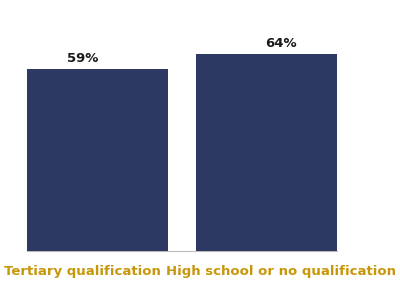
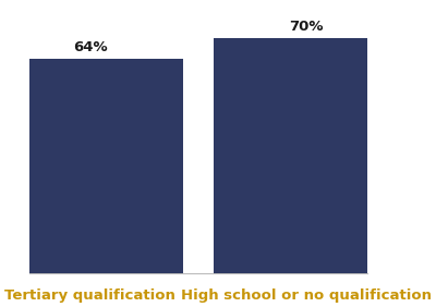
Tertiary qualification: 59% -> 64%
High school or no qualification: 64% -> 70%
